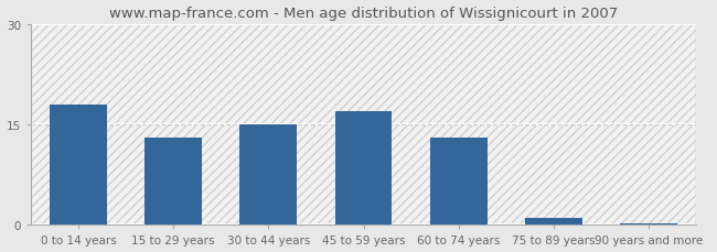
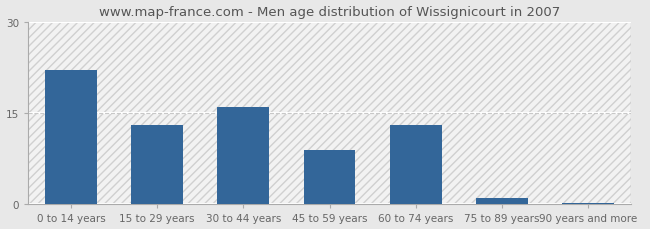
0 to 14 years: 18.0 -> 22.0
30 to 44 years: 15.0 -> 16.0
45 to 59 years: 17.0 -> 9.0
